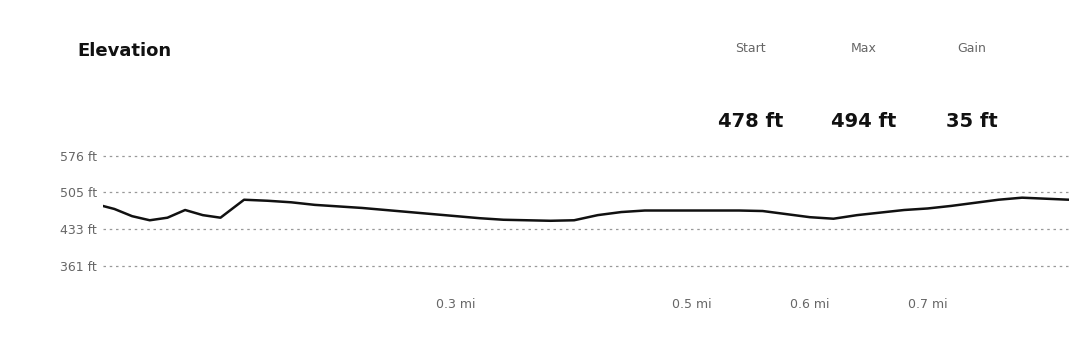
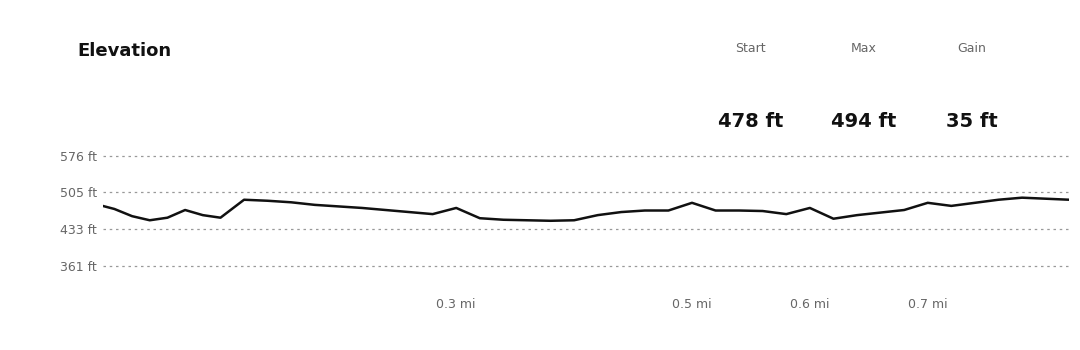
0.3 mi: 458 ft -> 474 ft
0.5 mi: 469 ft -> 484 ft
0.6 mi: 456 ft -> 474 ft
0.7 mi: 473 ft -> 484 ft
